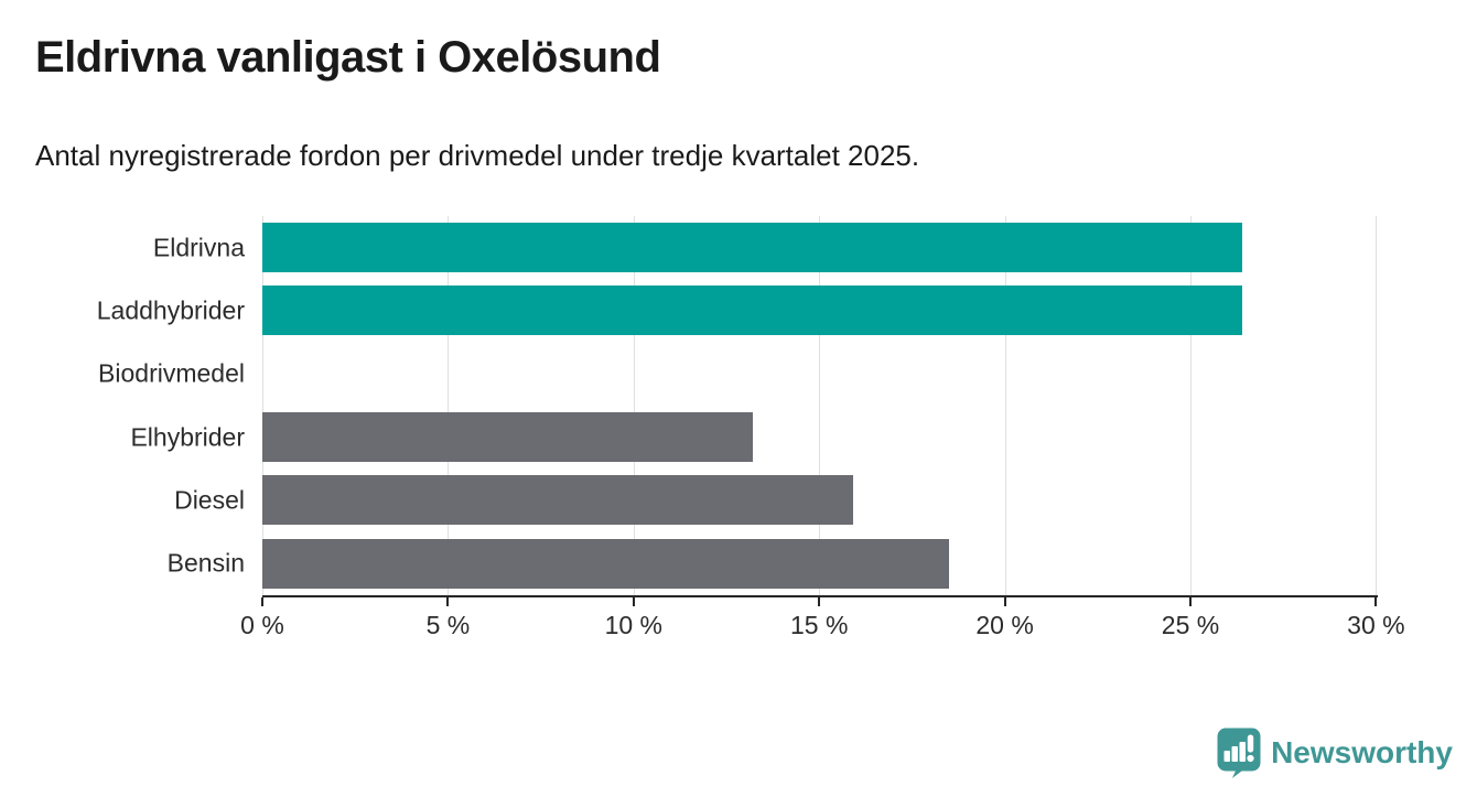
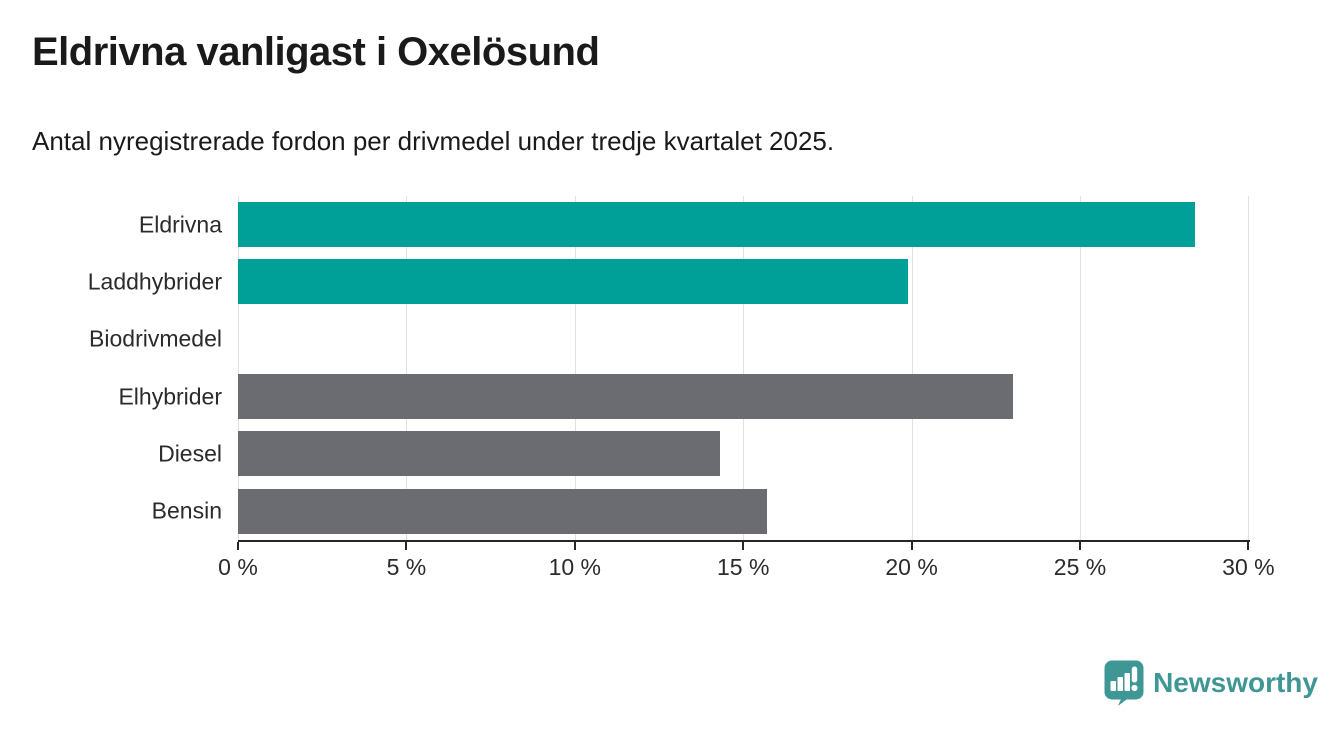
Eldrivna: 26.4% -> 28.4%
Laddhybrider: 26.4% -> 19.9%
Elhybrider: 13.2% -> 23.0%
Diesel: 15.9% -> 14.3%
Bensin: 18.5% -> 15.7%
